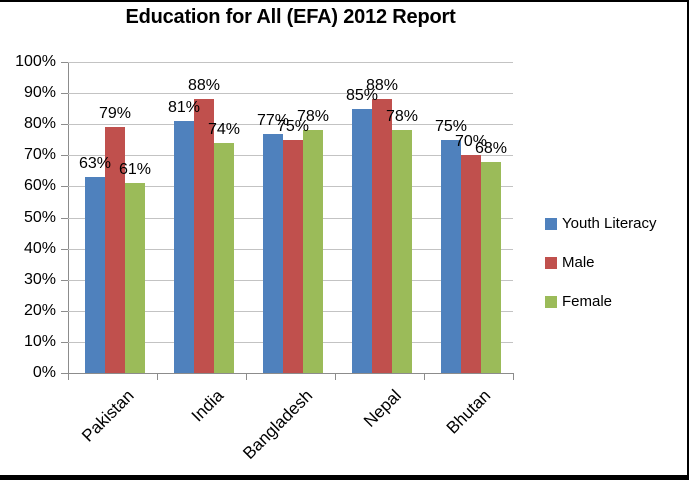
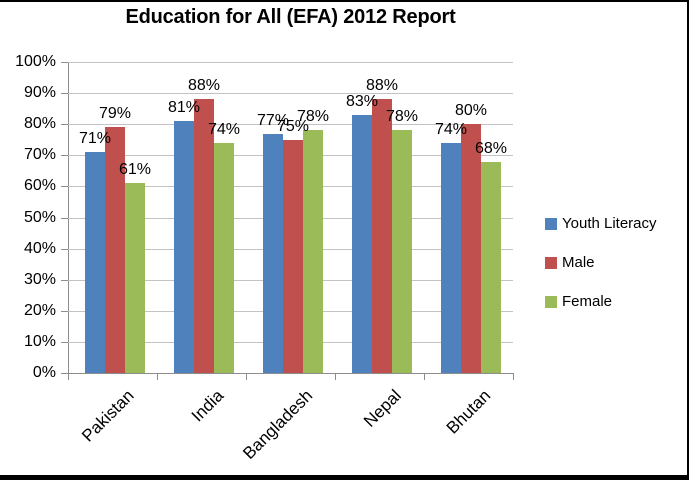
Youth Literacy/Pakistan: 63% -> 71%
Youth Literacy/Nepal: 85% -> 83%
Youth Literacy/Bhutan: 75% -> 74%
Male/Bhutan: 70% -> 80%
